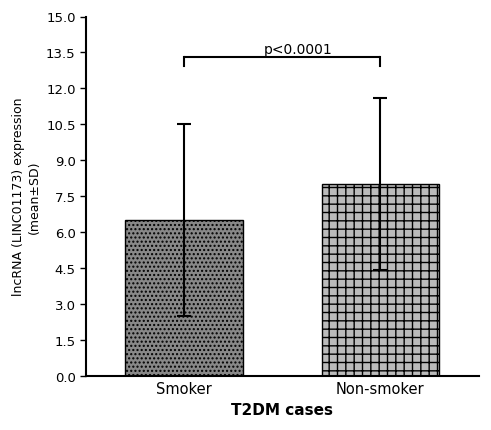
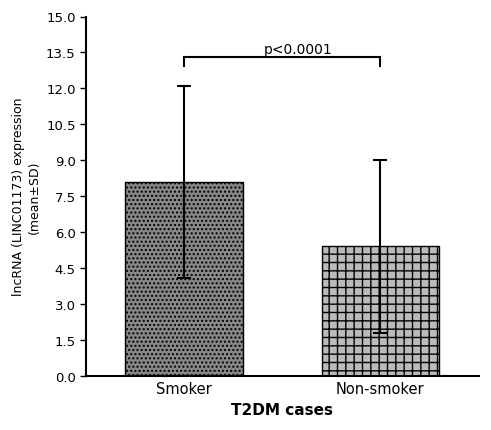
Smoker: 6.5 -> 8.1
Non-smoker: 8.0 -> 5.4
